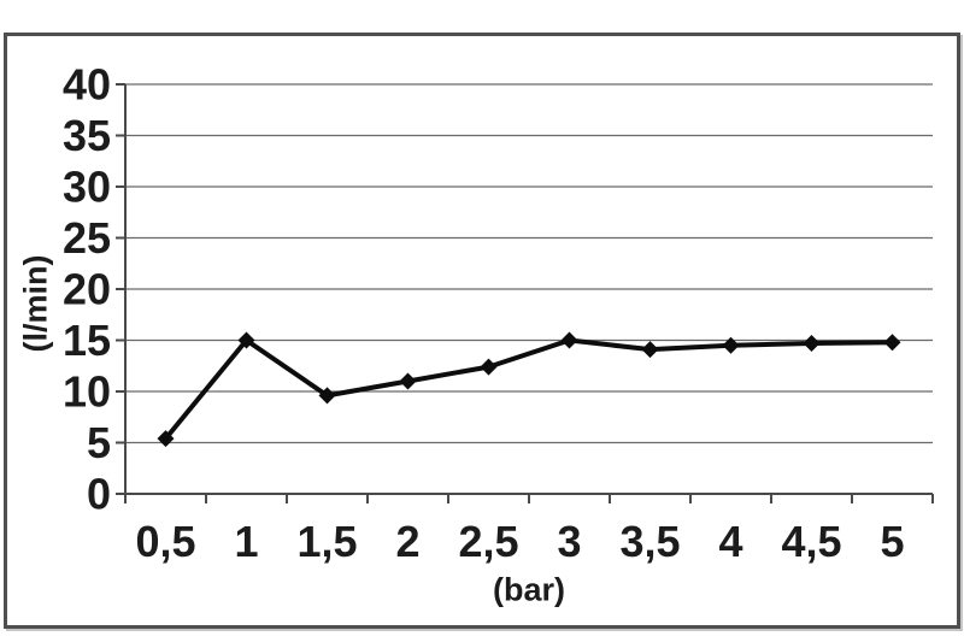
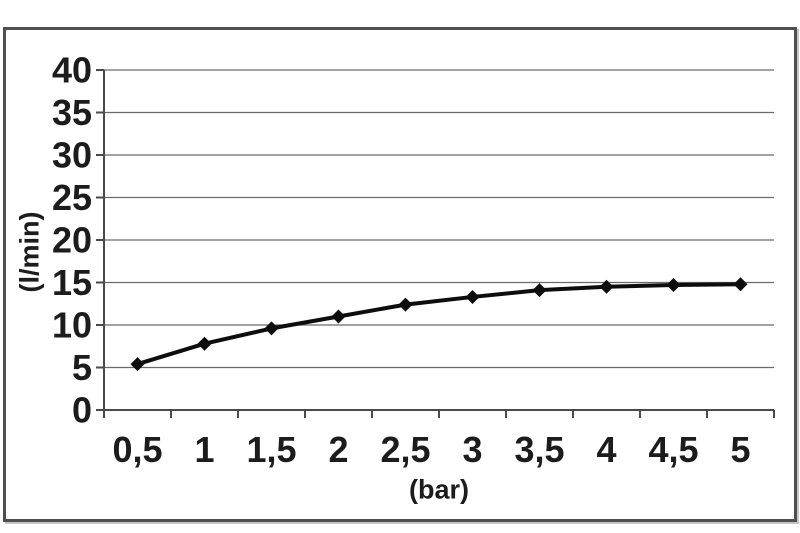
1: 15 -> 8
3: 15 -> 13
